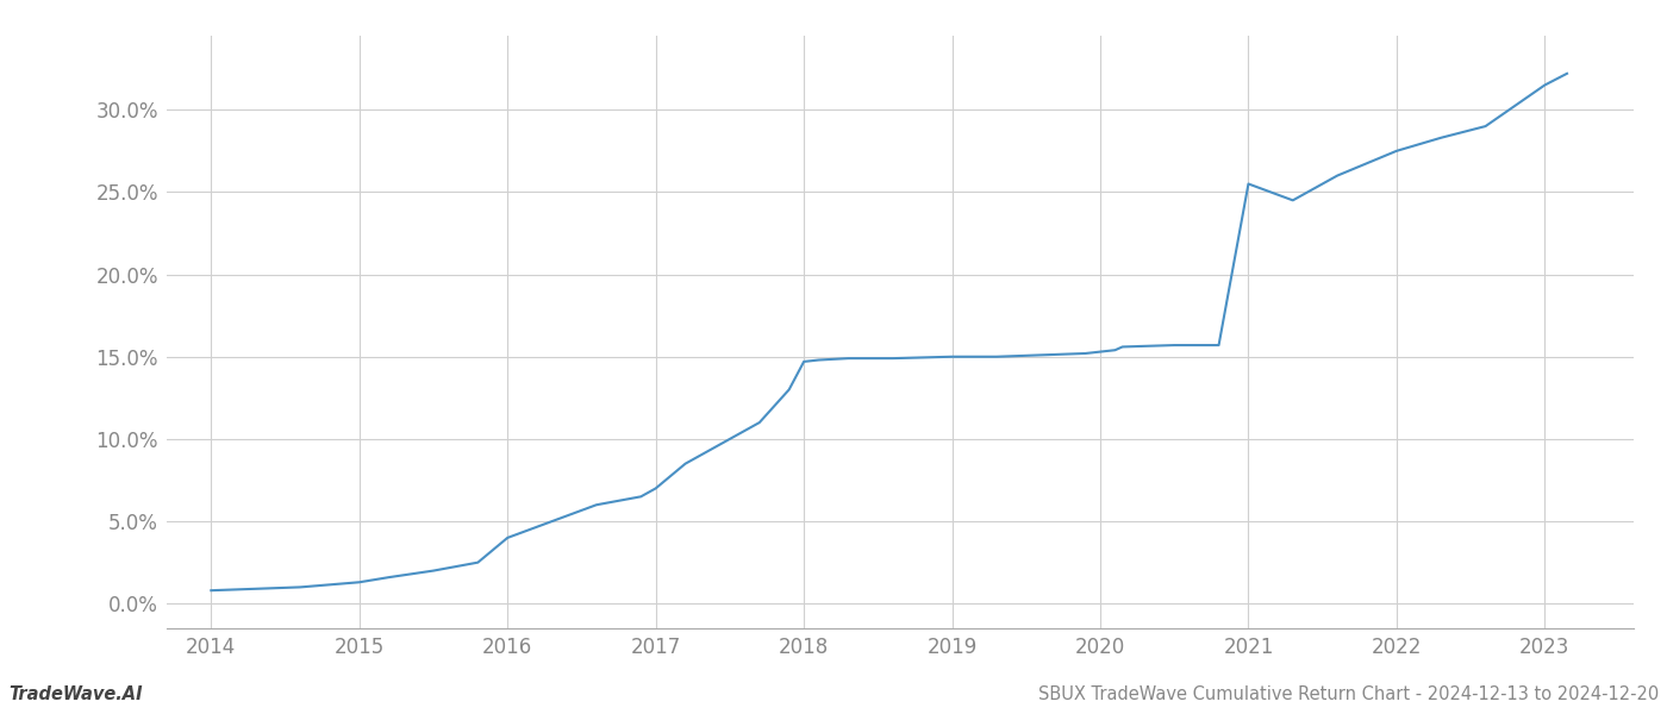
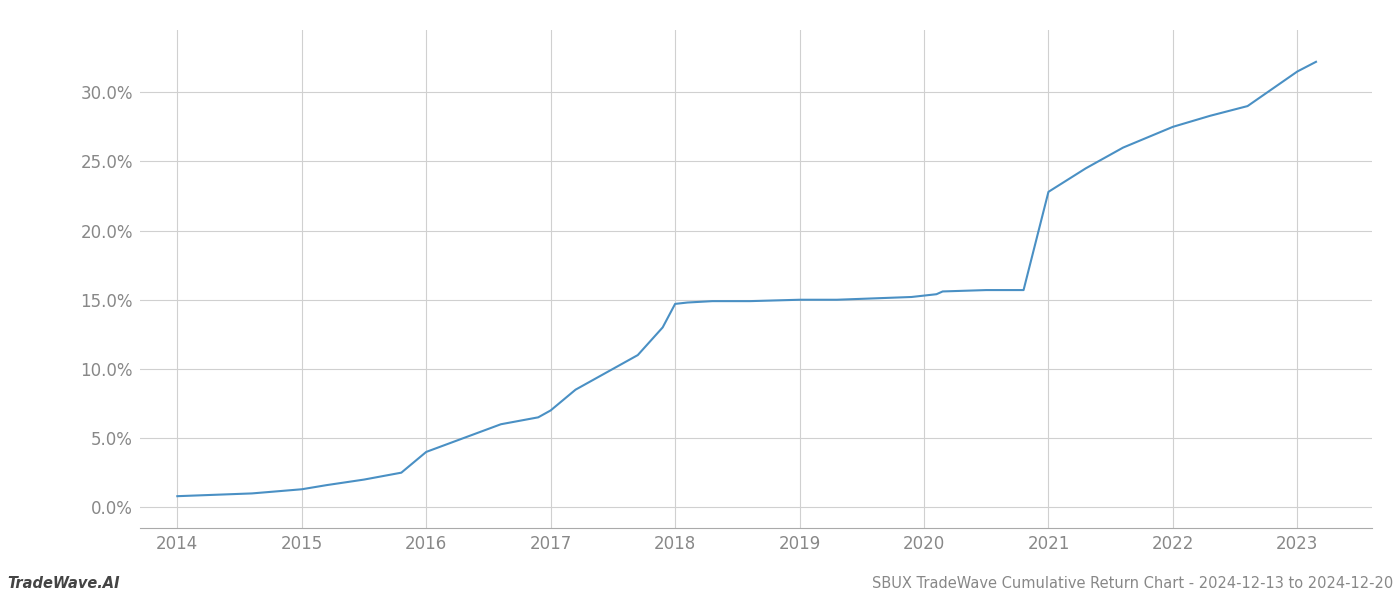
2021: 25.5% -> 22.8%
